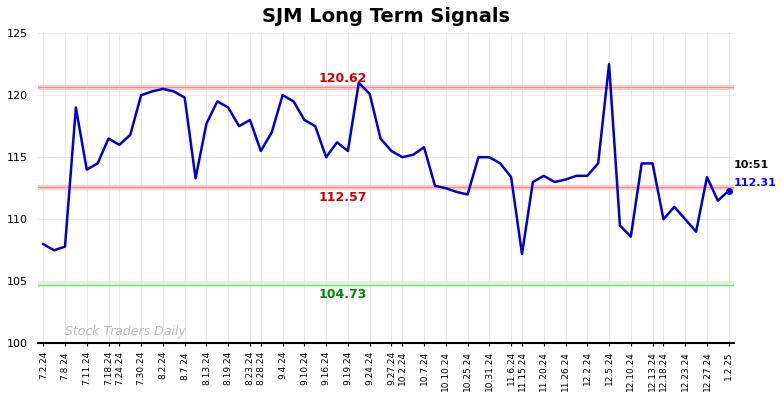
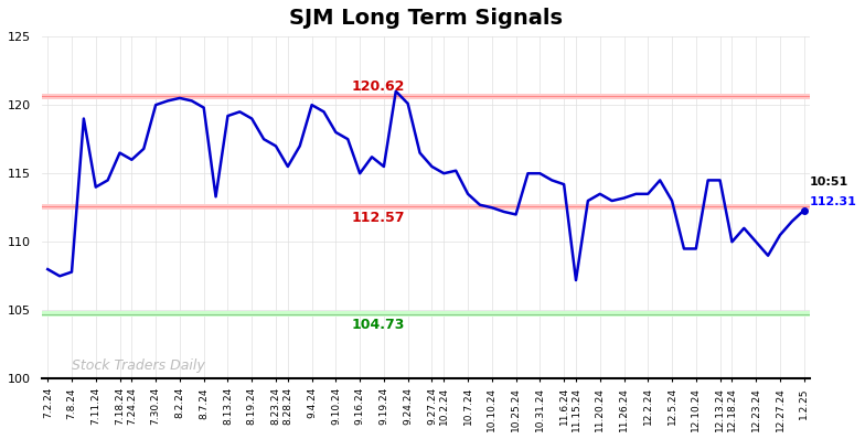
8.13.24: 117.7 -> 119.2
8.23.24: 118.0 -> 117.0
10.7.24: 115.8 -> 113.5
11.6.24: 113.4 -> 114.2
12.5.24: 122.5 -> 113.0
12.10.24: 108.6 -> 109.5
12.27.24: 113.4 -> 110.5
